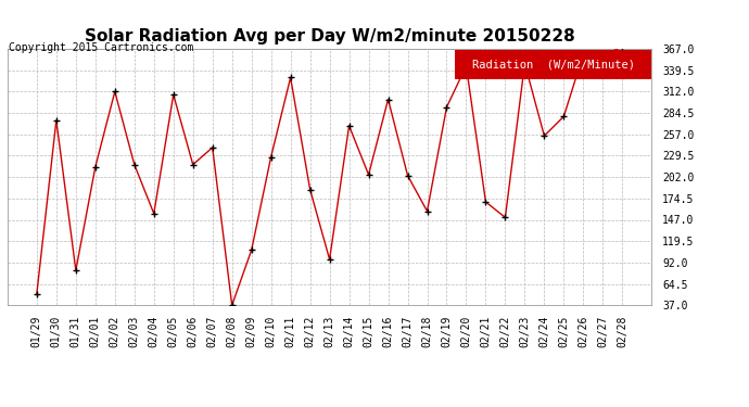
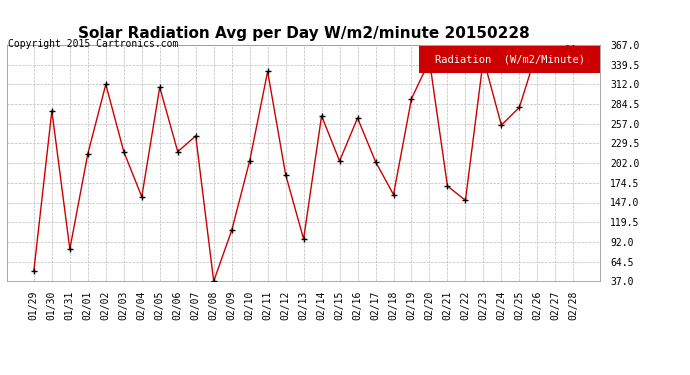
02/10: 228 -> 205
02/16: 302 -> 265
